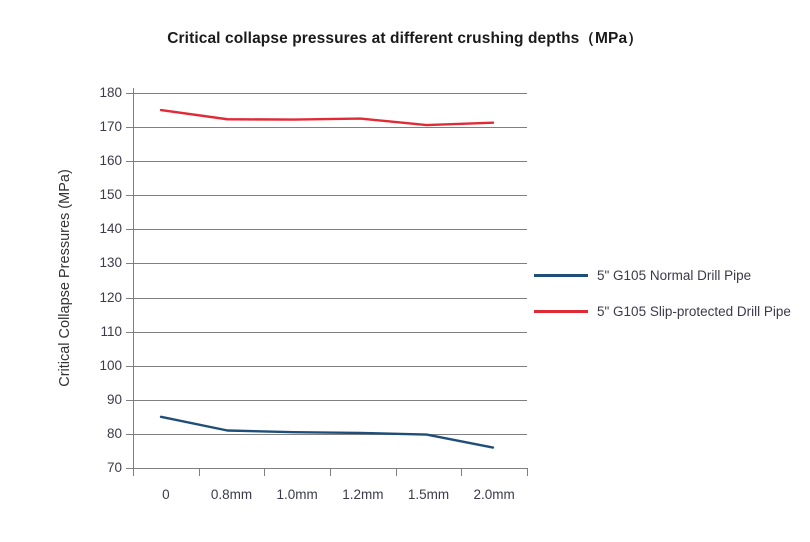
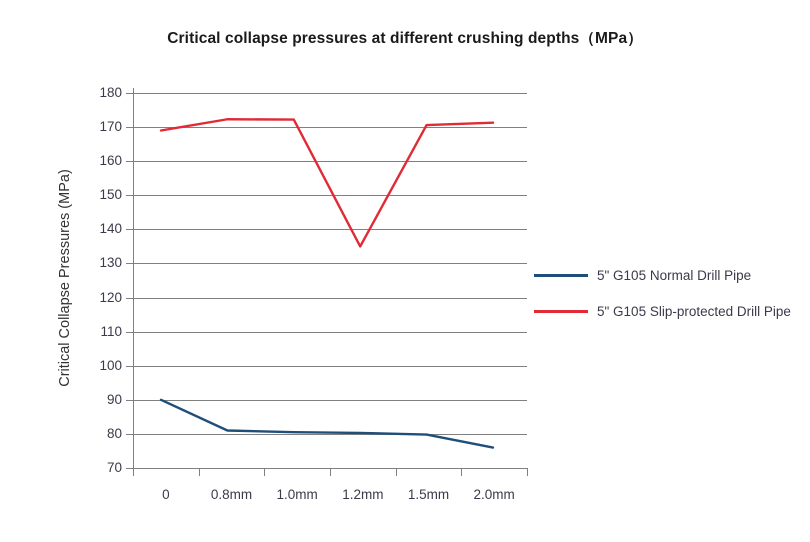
5" G105 Normal Drill Pipe/0: 85 -> 90
5" G105 Slip-protected Drill Pipe/0: 175 -> 169
5" G105 Slip-protected Drill Pipe/1.2mm: 172 -> 135
